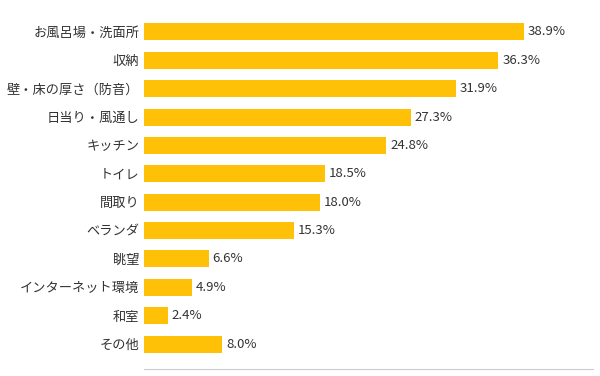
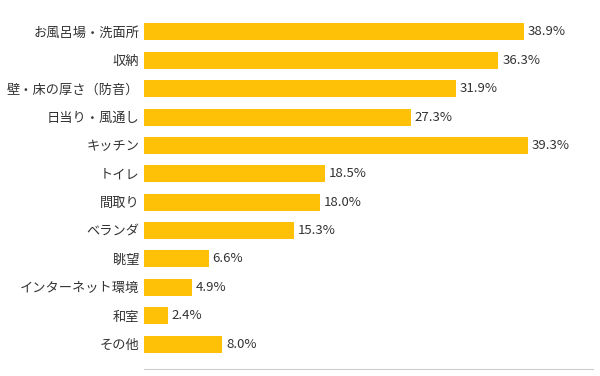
キッチン: 24.8% -> 39.3%
